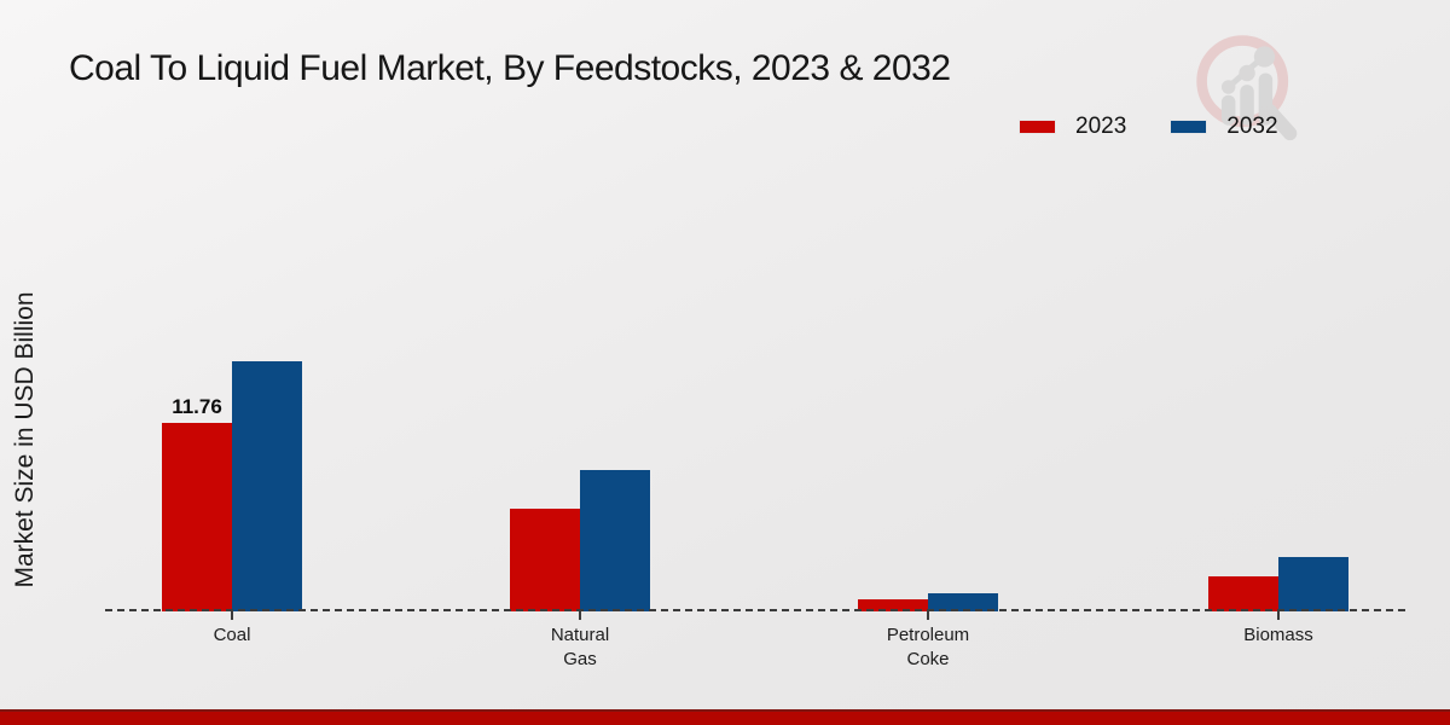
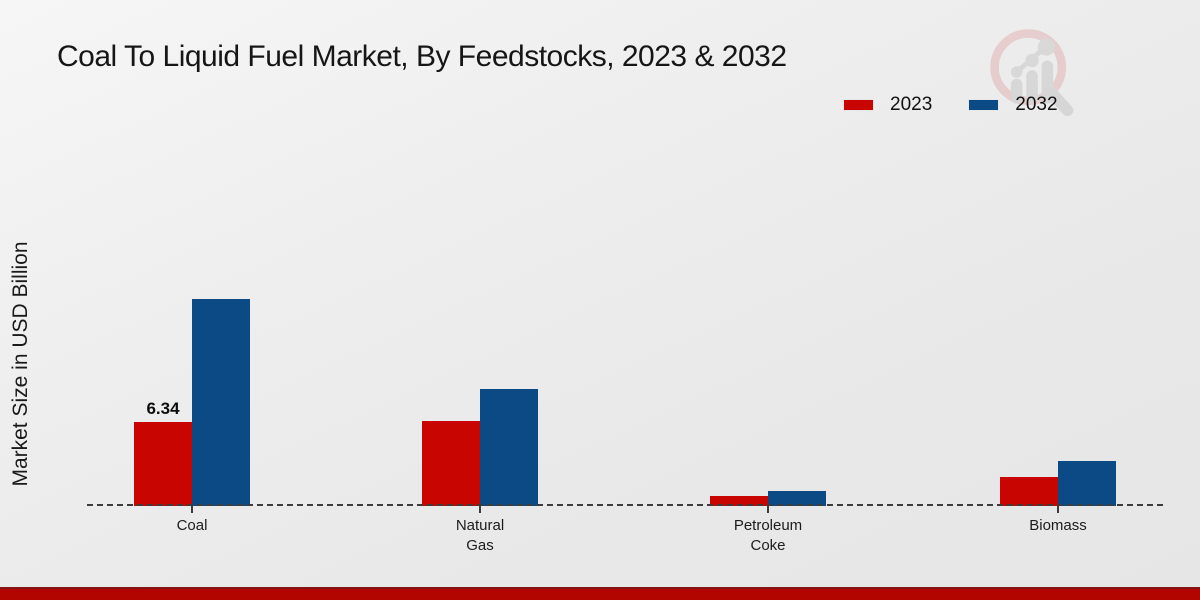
2023/Coal: 11.76 -> 6.34
